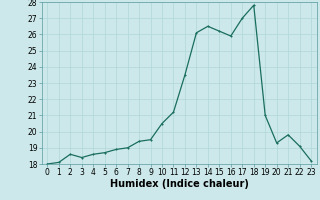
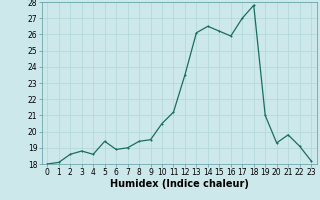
3: 18.4 -> 18.8
5: 18.7 -> 19.4
